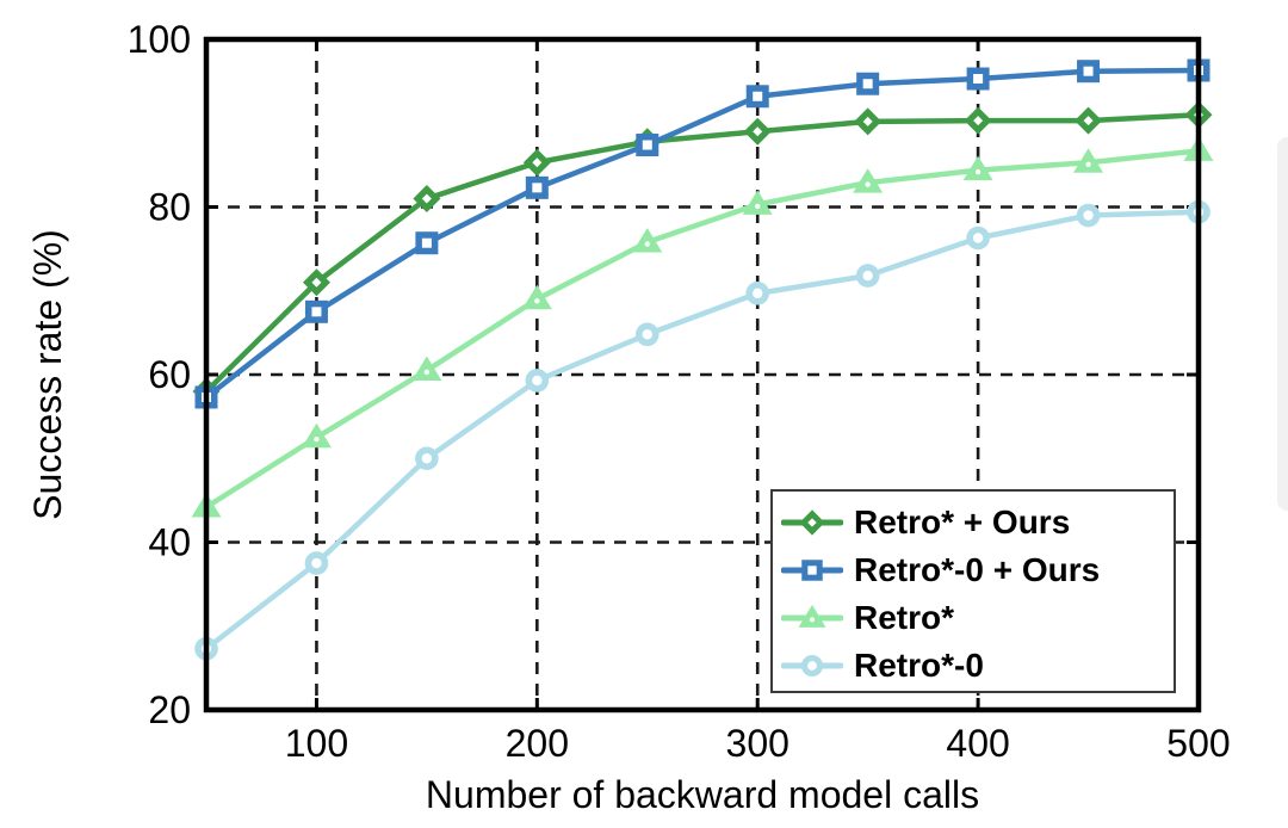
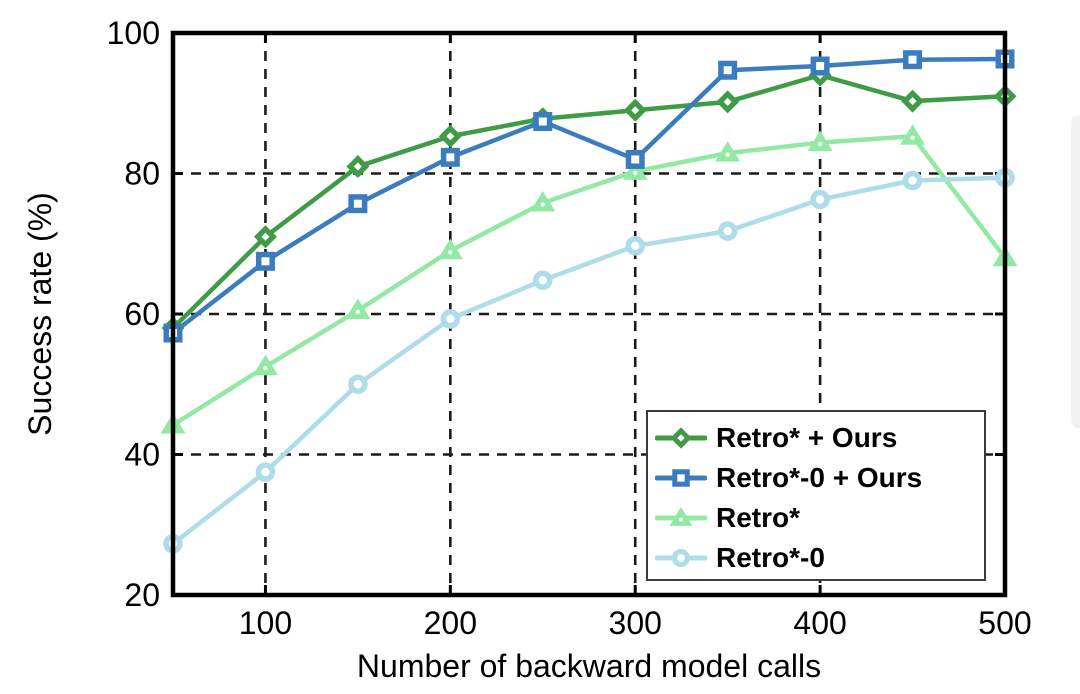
Retro*-0 + Ours/300: 93 -> 82
Retro* + Ours/400: 90 -> 94
Retro*/500: 87 -> 68
